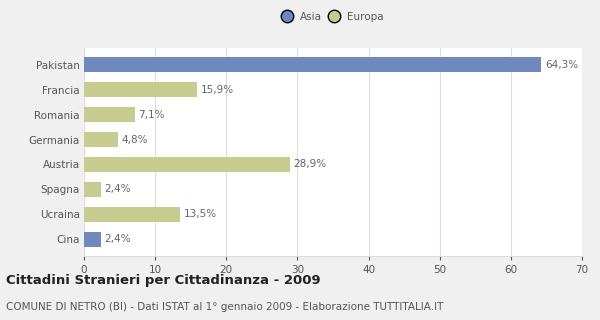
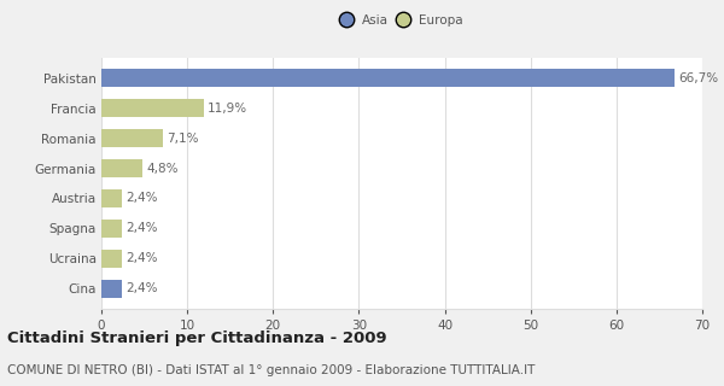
Pakistan: 64,3% -> 66,7%
Francia: 15,9% -> 11,9%
Austria: 28,9% -> 2,4%
Ucraina: 13,5% -> 2,4%
